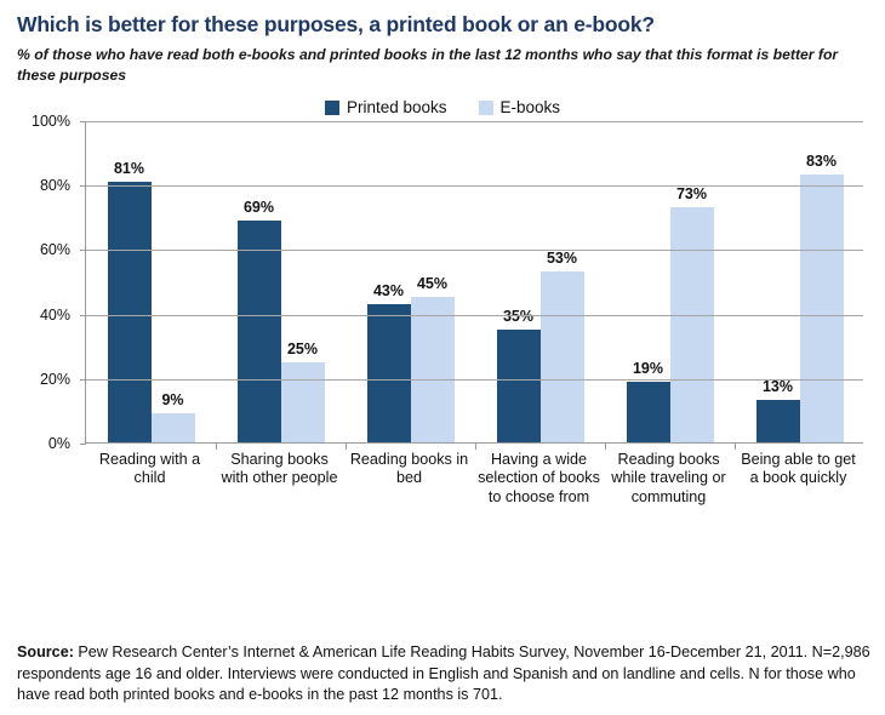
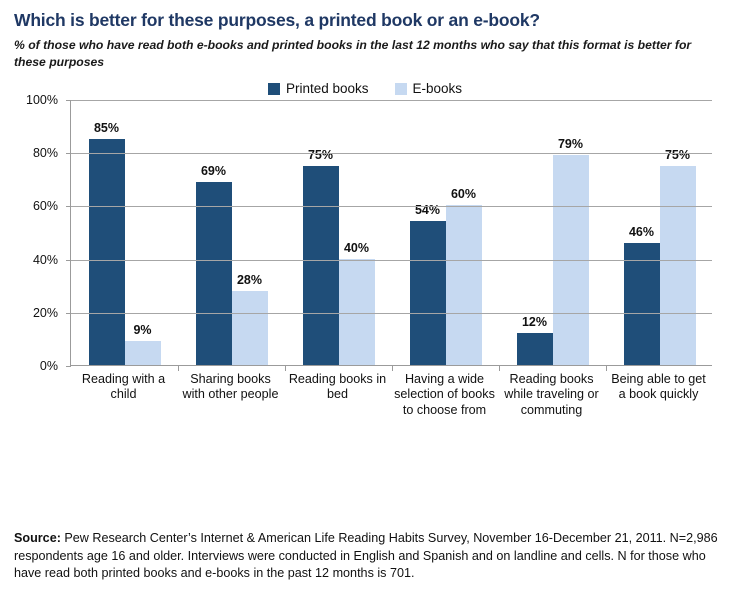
Printed books/Reading with a child: 81% -> 85%
E-books/Sharing books with other people: 25% -> 28%
Printed books/Reading books in bed: 43% -> 75%
E-books/Reading books in bed: 45% -> 40%
Printed books/Having a wide selection of books to choose from: 35% -> 54%
E-books/Having a wide selection of books to choose from: 53% -> 60%
Printed books/Reading books while traveling or commuting: 19% -> 12%
E-books/Reading books while traveling or commuting: 73% -> 79%
Printed books/Being able to get a book quickly: 13% -> 46%
E-books/Being able to get a book quickly: 83% -> 75%
